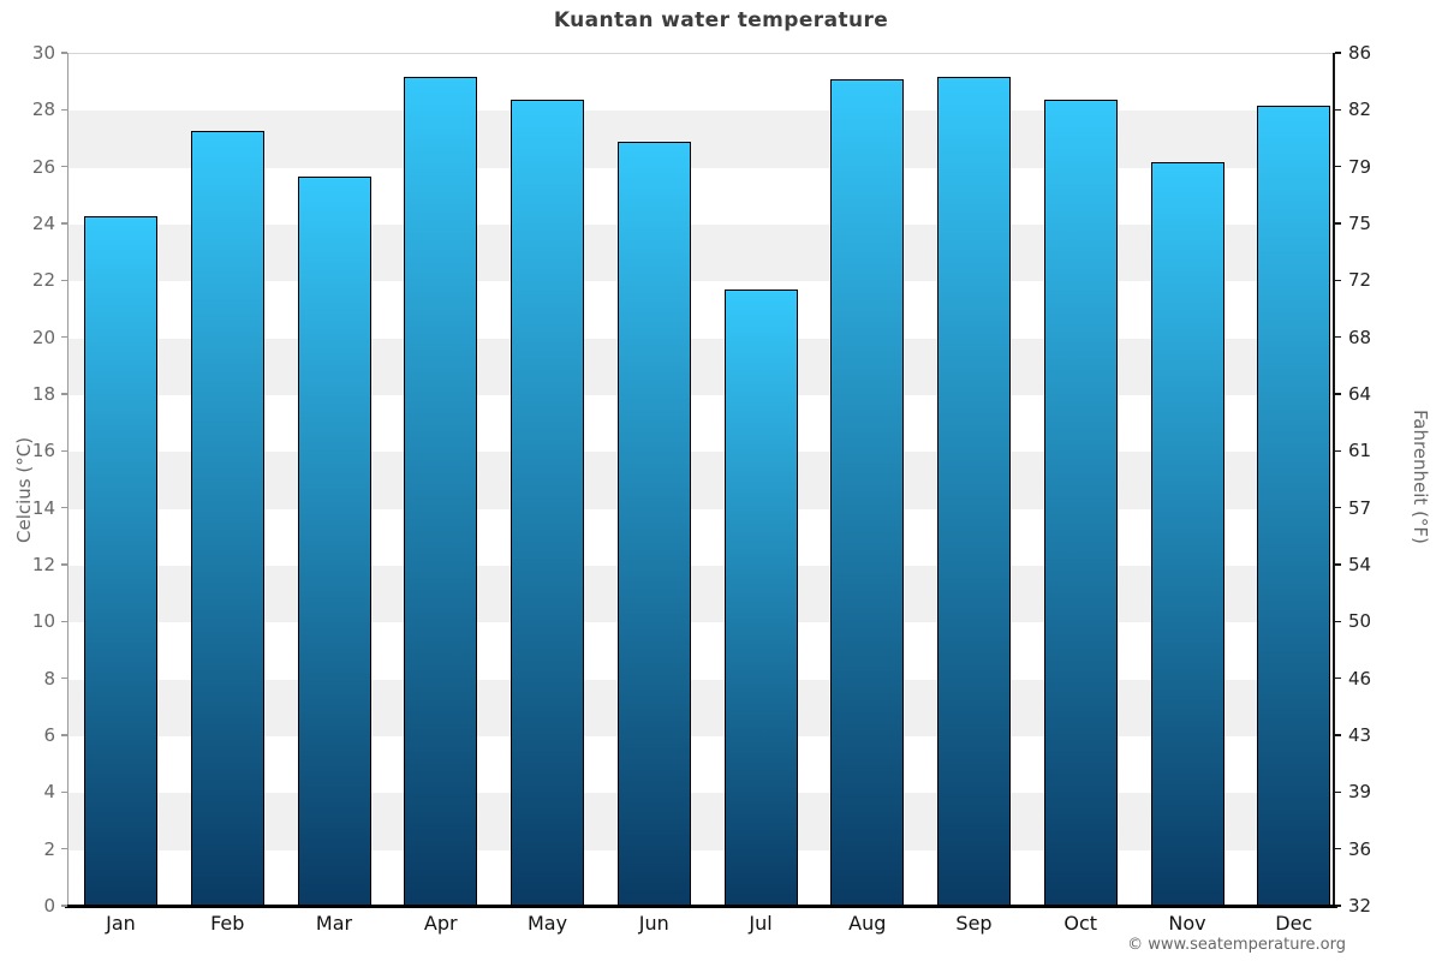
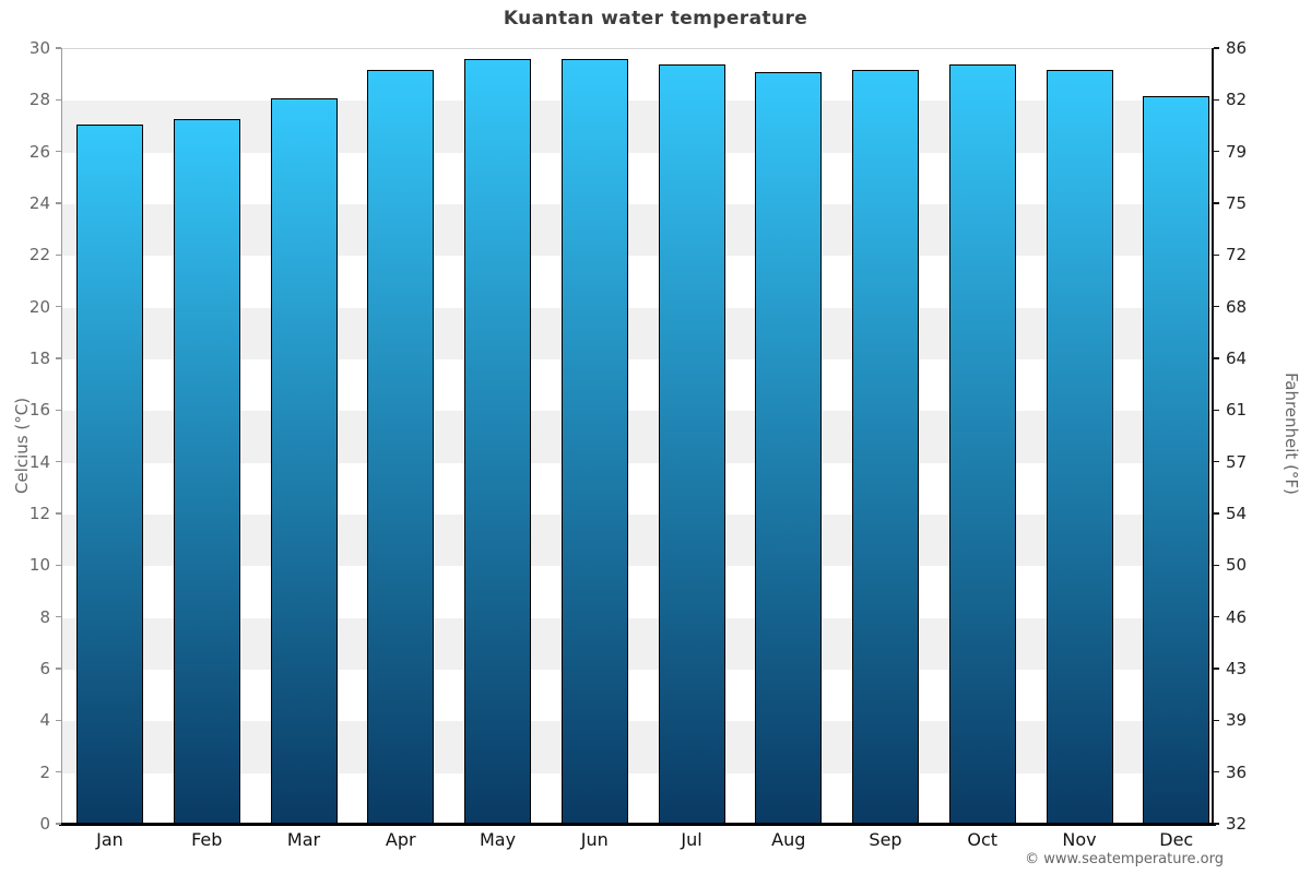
Jan: 24.3 -> 27.1
Mar: 25.7 -> 28.1
May: 28.4 -> 29.6
Jun: 26.9 -> 29.6
Jul: 21.7 -> 29.4
Oct: 28.4 -> 29.4
Nov: 26.2 -> 29.2
